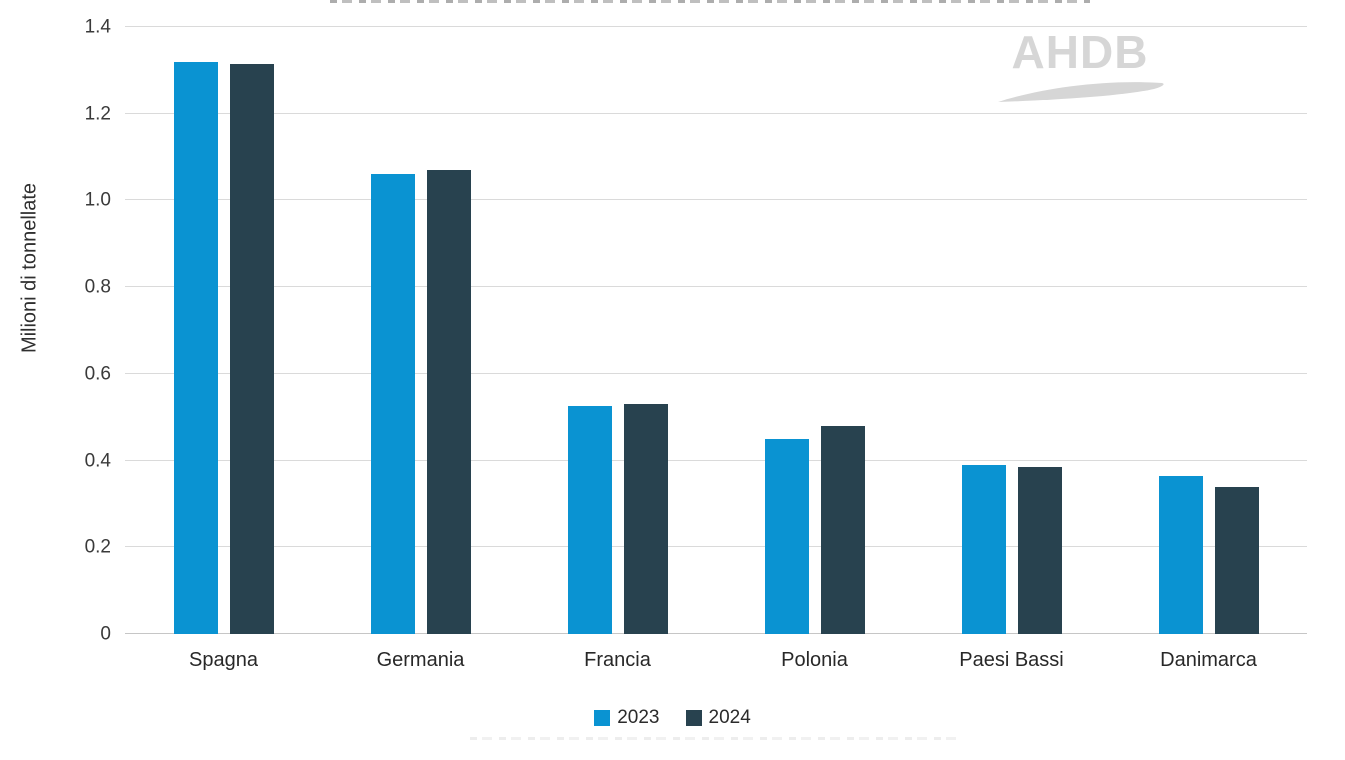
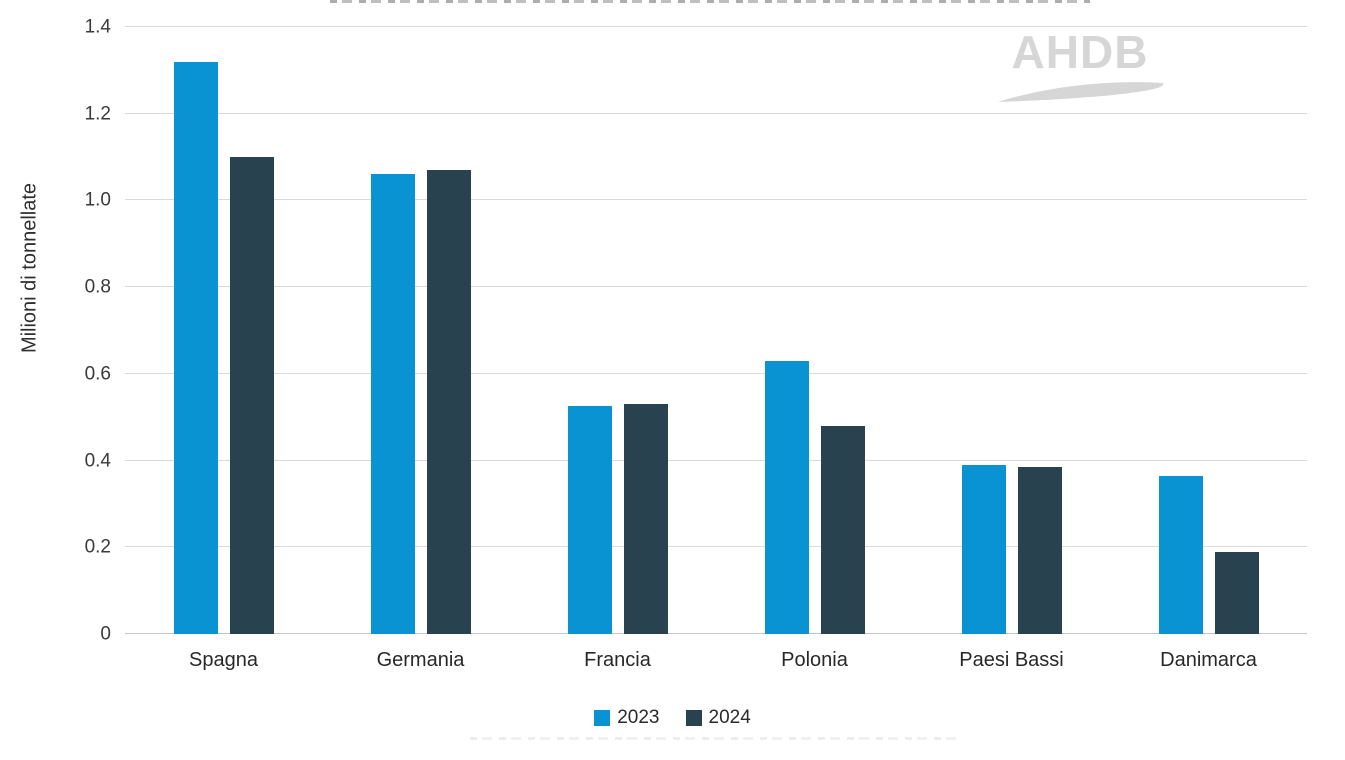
2024/Spagna: 1.31 -> 1.10
2023/Polonia: 0.45 -> 0.63
2024/Danimarca: 0.34 -> 0.19
